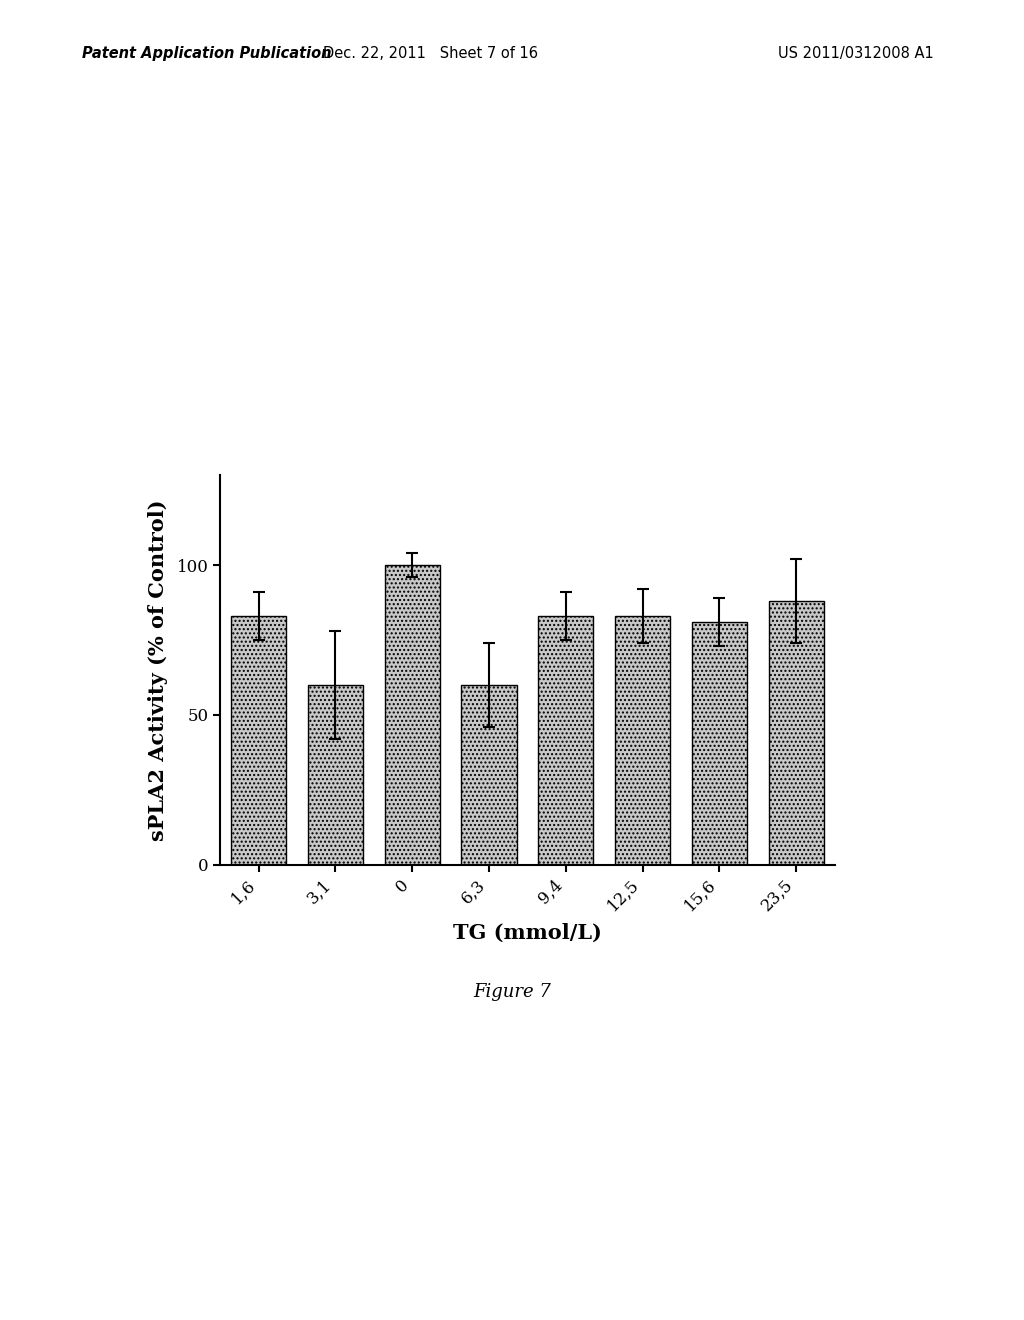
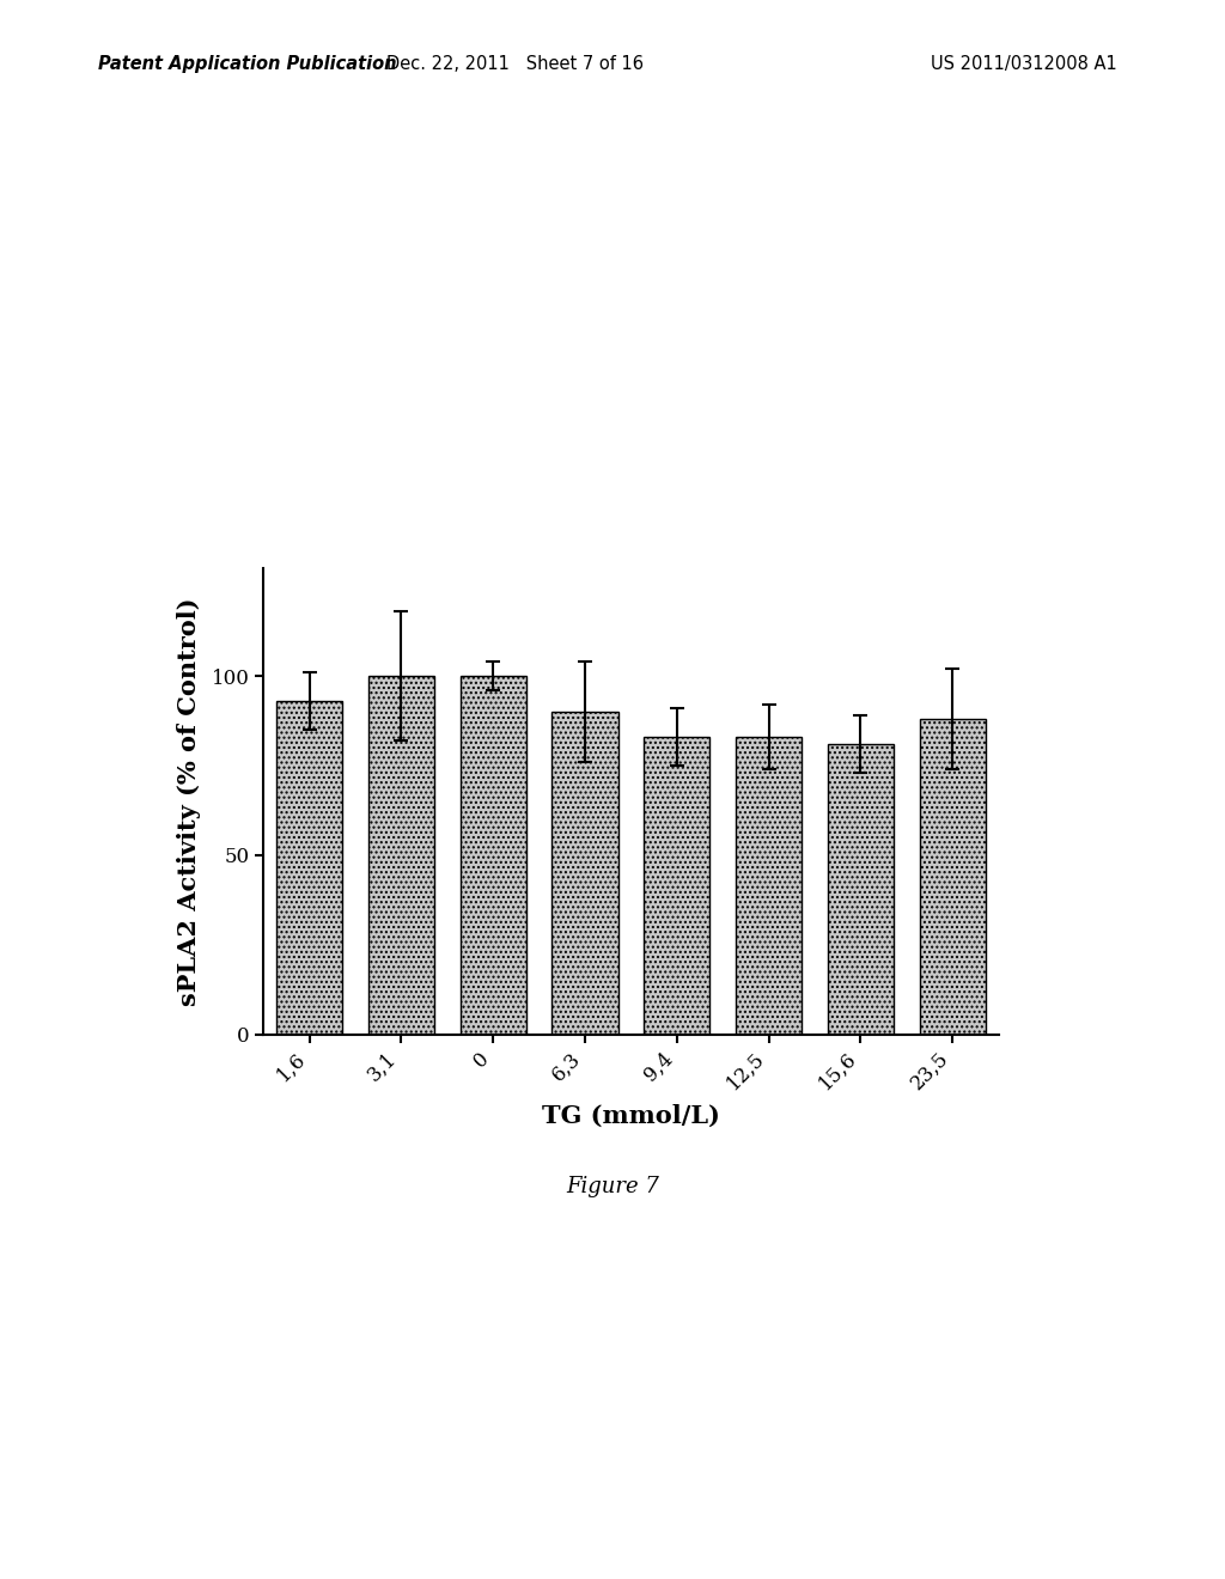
1,6: 83 -> 93
3,1: 60 -> 100
6,3: 60 -> 90
